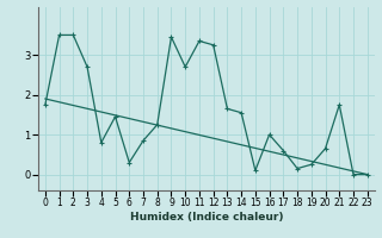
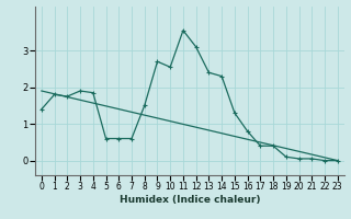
0: 1.75 -> 1.40
1: 3.50 -> 1.80
2: 3.50 -> 1.75
3: 2.70 -> 1.90
4: 0.80 -> 1.85
5: 1.45 -> 0.60
6: 0.30 -> 0.60
7: 0.85 -> 0.60
8: 1.25 -> 1.50
9: 3.45 -> 2.70
10: 2.70 -> 2.55
11: 3.35 -> 3.55
12: 3.25 -> 3.10
13: 1.65 -> 2.40
14: 1.55 -> 2.30
15: 0.10 -> 1.30
16: 1.00 -> 0.80
17: 0.60 -> 0.40
18: 0.15 -> 0.40
19: 0.25 -> 0.10
20: 0.65 -> 0.05
21: 1.75 -> 0.05
